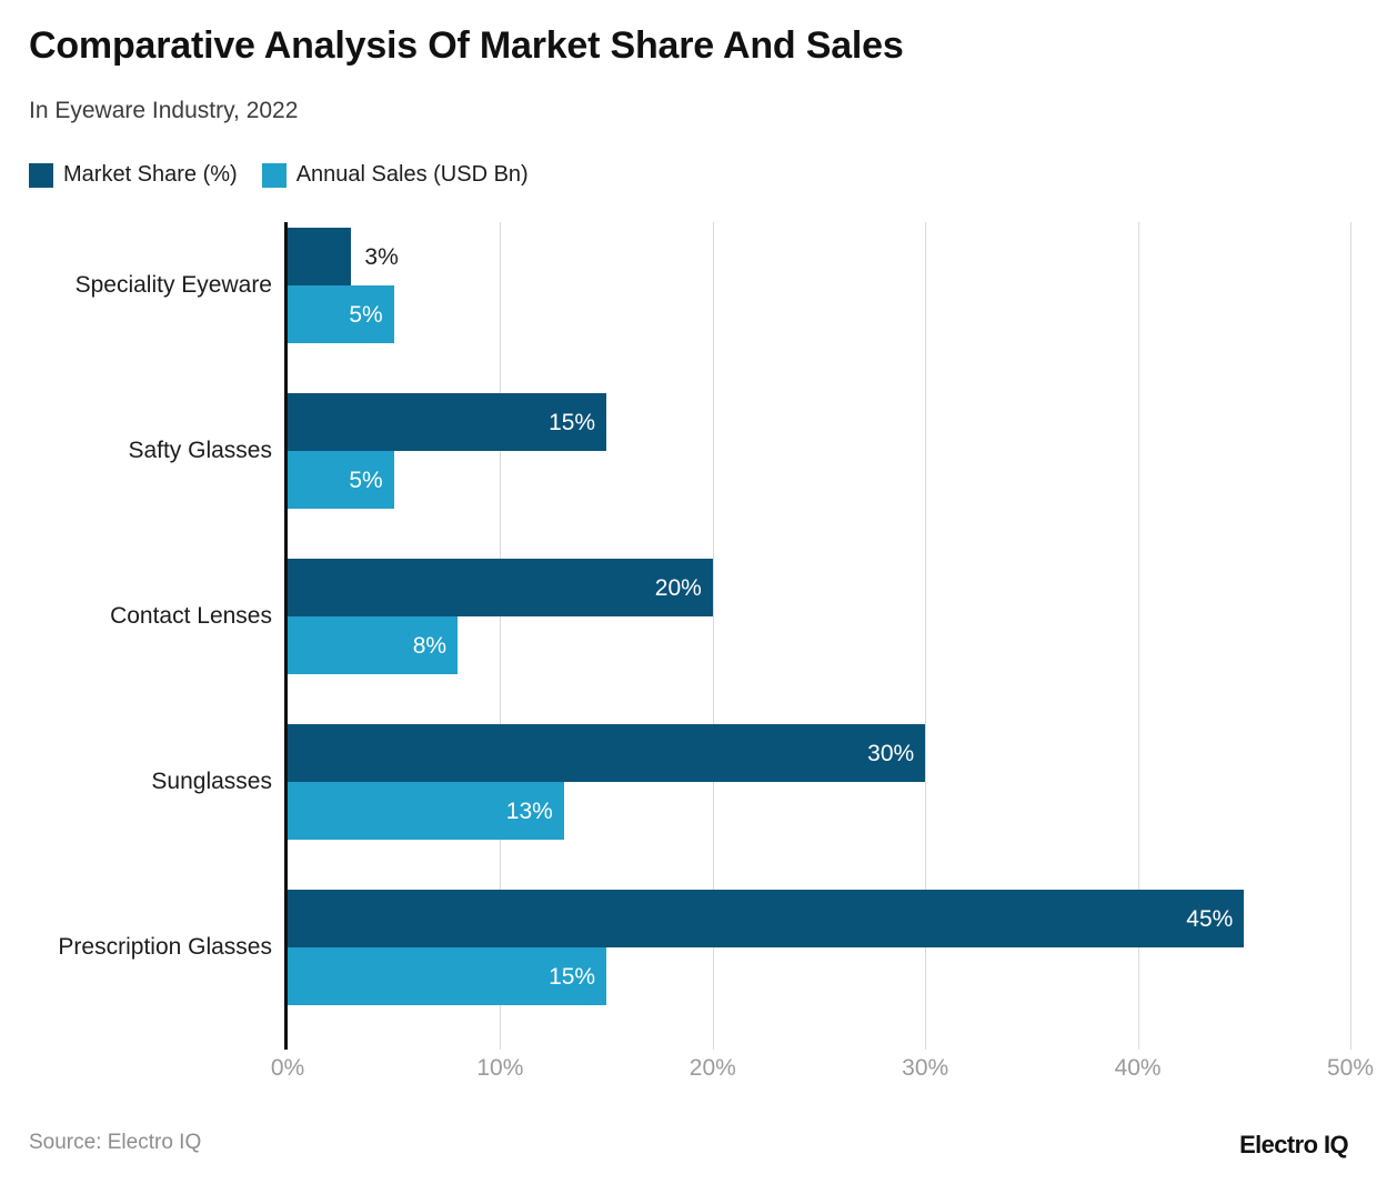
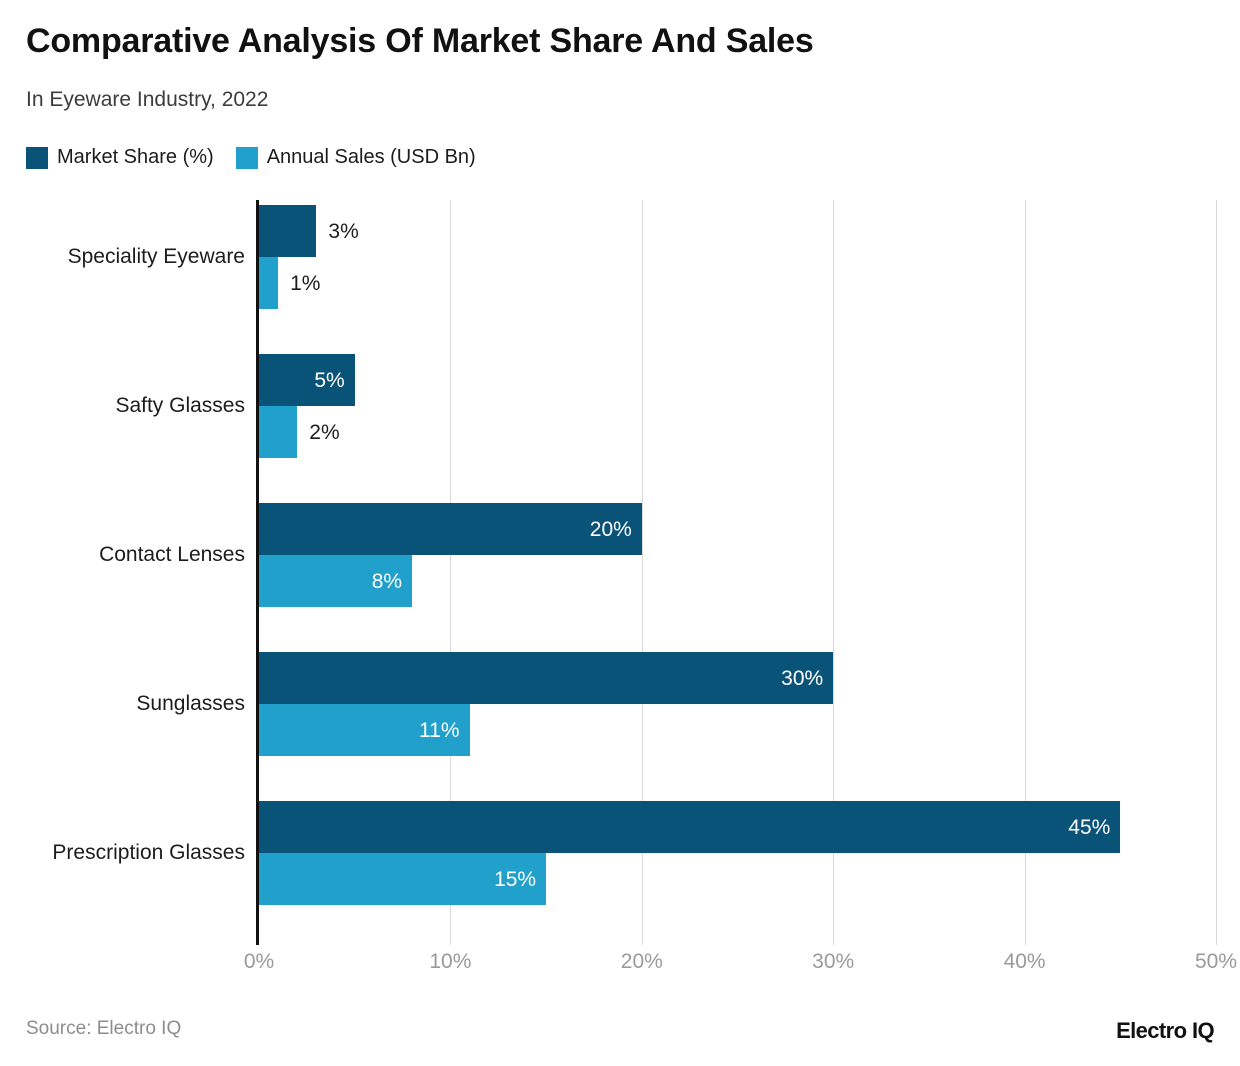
Annual Sales (USD Bn)/Speciality Eyeware: 5% -> 1%
Market Share (%)/Safty Glasses: 15% -> 5%
Annual Sales (USD Bn)/Safty Glasses: 5% -> 2%
Annual Sales (USD Bn)/Sunglasses: 13% -> 11%
